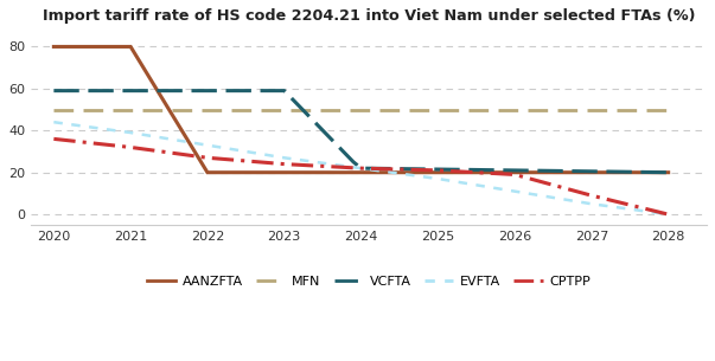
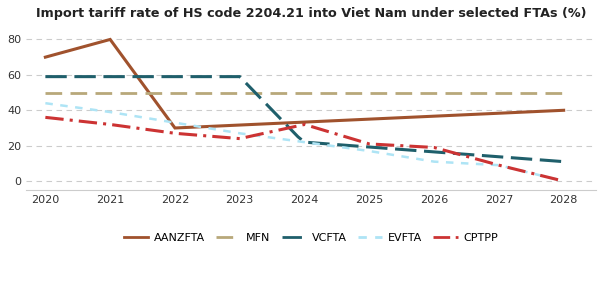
AANZFTA/2020: 80 -> 70
AANZFTA/2022: 20 -> 30
CPTPP/2024: 22 -> 32
EVFTA/2027: 5 -> 9
AANZFTA/2028: 20 -> 40
VCFTA/2028: 20 -> 11
